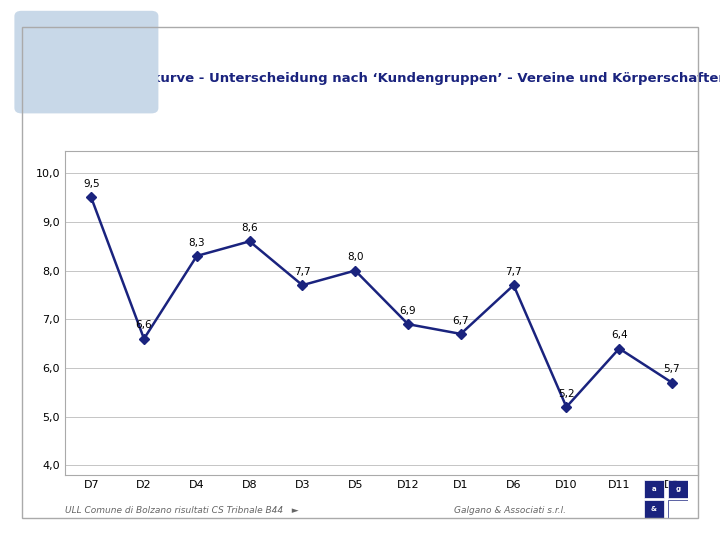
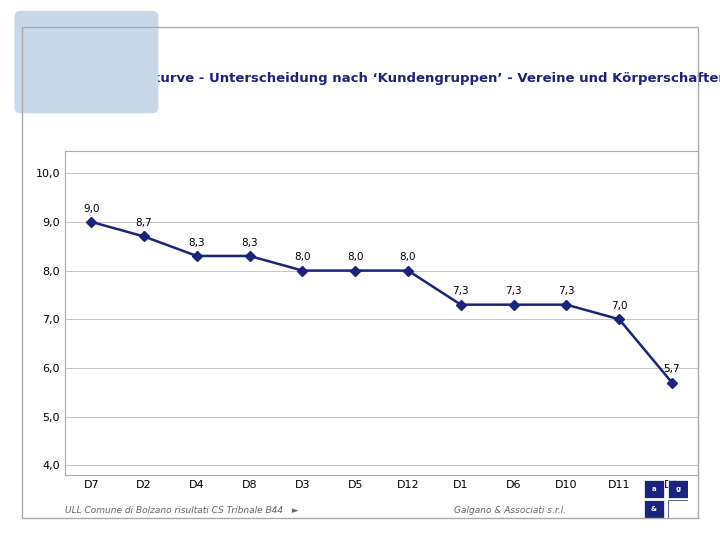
D7: 9,5 -> 9,0
D2: 6,6 -> 8,7
D8: 8,6 -> 8,3
D3: 7,7 -> 8,0
D12: 6,9 -> 8,0
D1: 6,7 -> 7,3
D6: 7,7 -> 7,3
D10: 5,2 -> 7,3
D11: 6,4 -> 7,0
